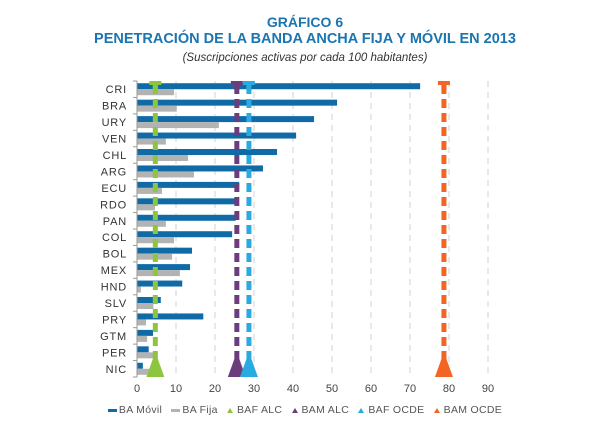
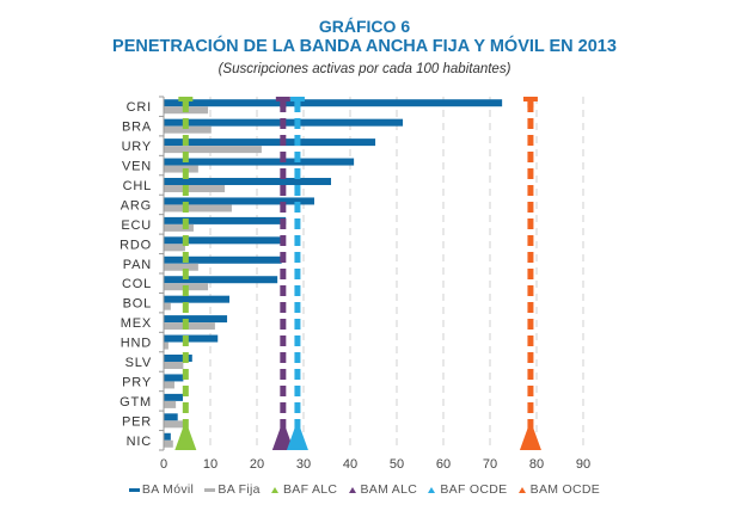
BA Fija/BOL: 9 -> 2
BA Móvil/PRY: 17 -> 4
BA Fija/NIC: 5 -> 2
